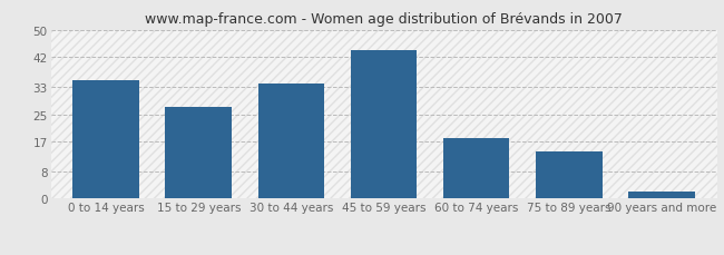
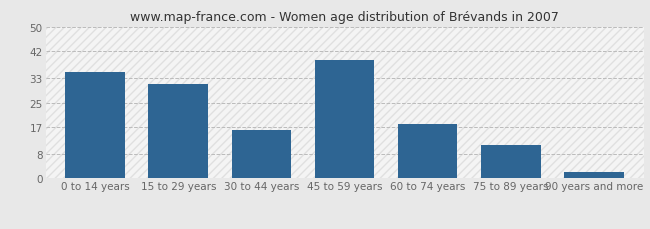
15 to 29 years: 27 -> 31
30 to 44 years: 34 -> 16
45 to 59 years: 44 -> 39
75 to 89 years: 14 -> 11
